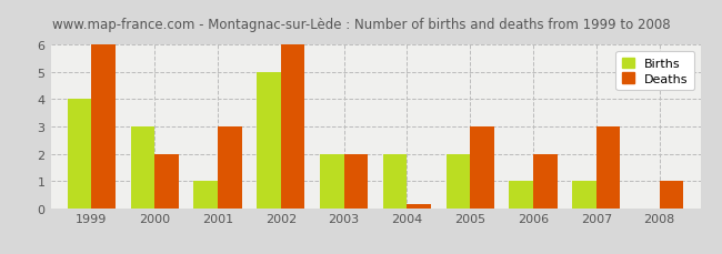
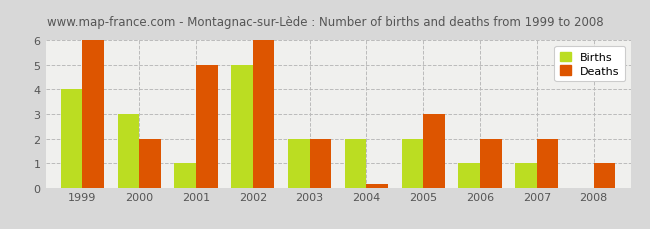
Deaths/2001: 3.00 -> 5.00
Deaths/2007: 3.00 -> 2.00
